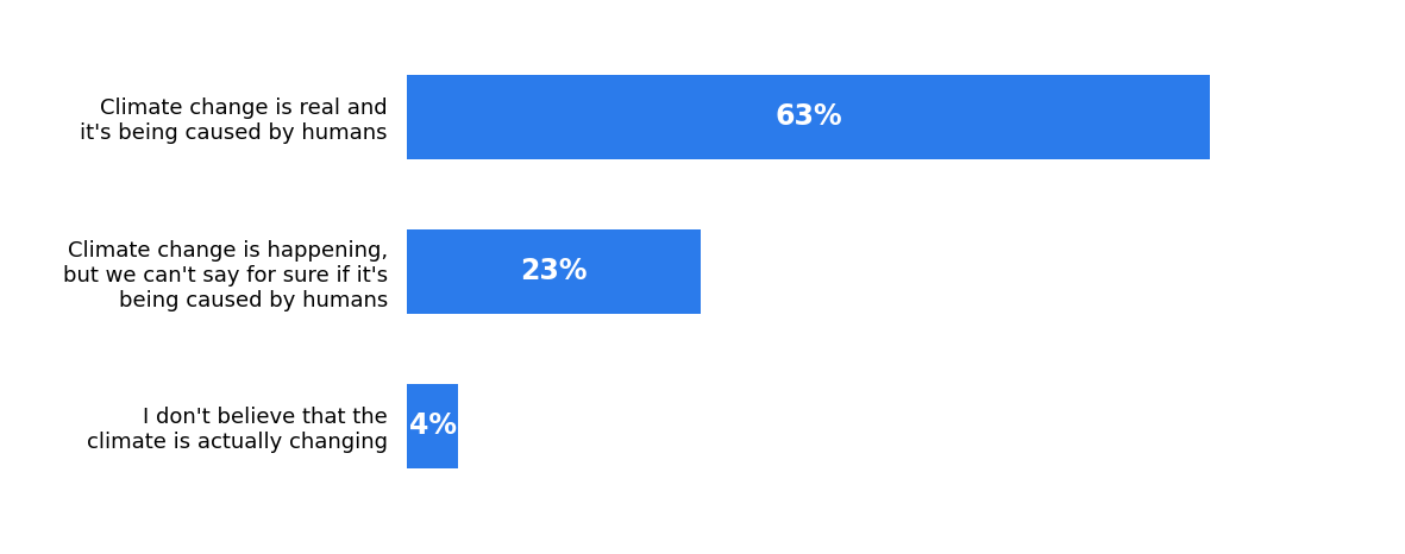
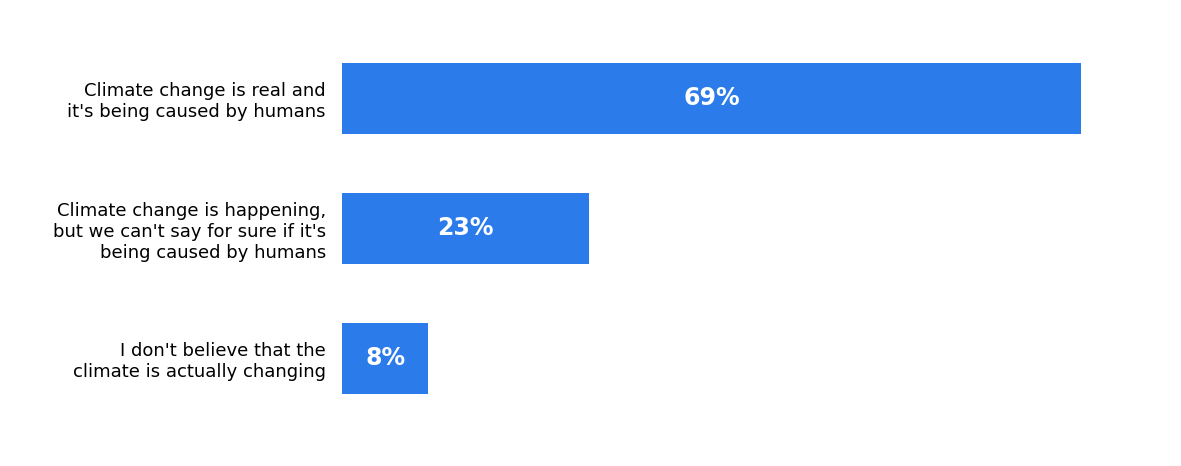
Climate change is real and it's being caused by humans: 63% -> 69%
I don't believe that the climate is actually changing: 4% -> 8%
